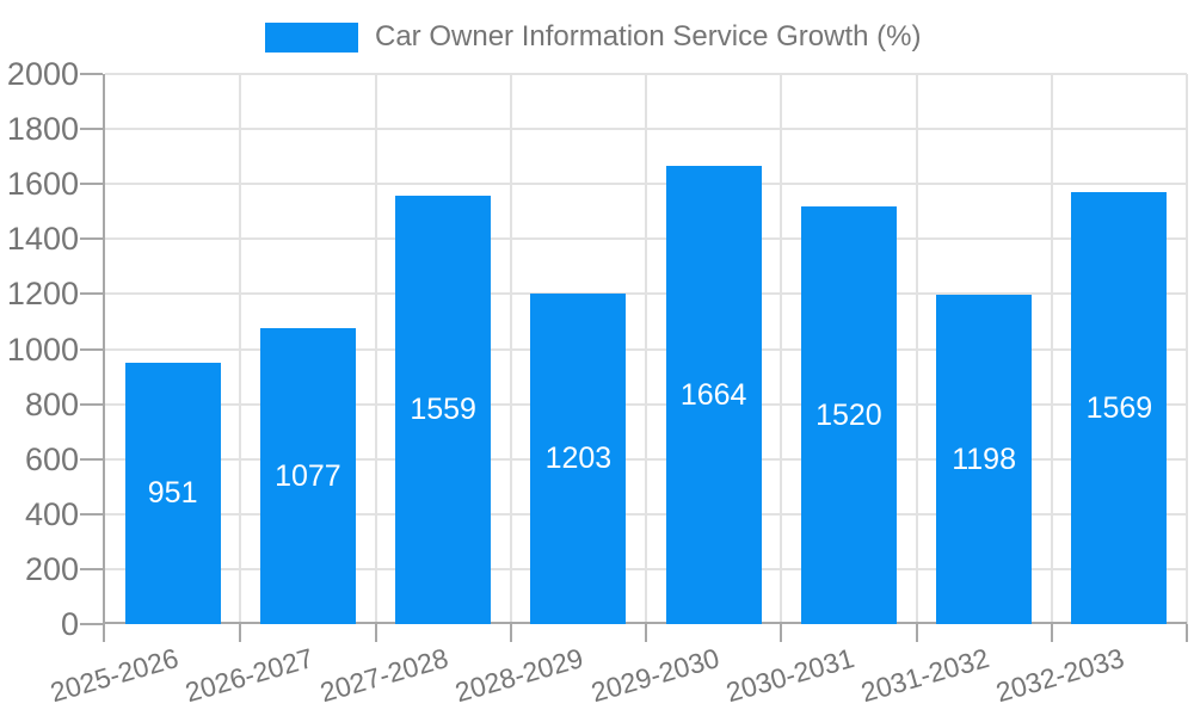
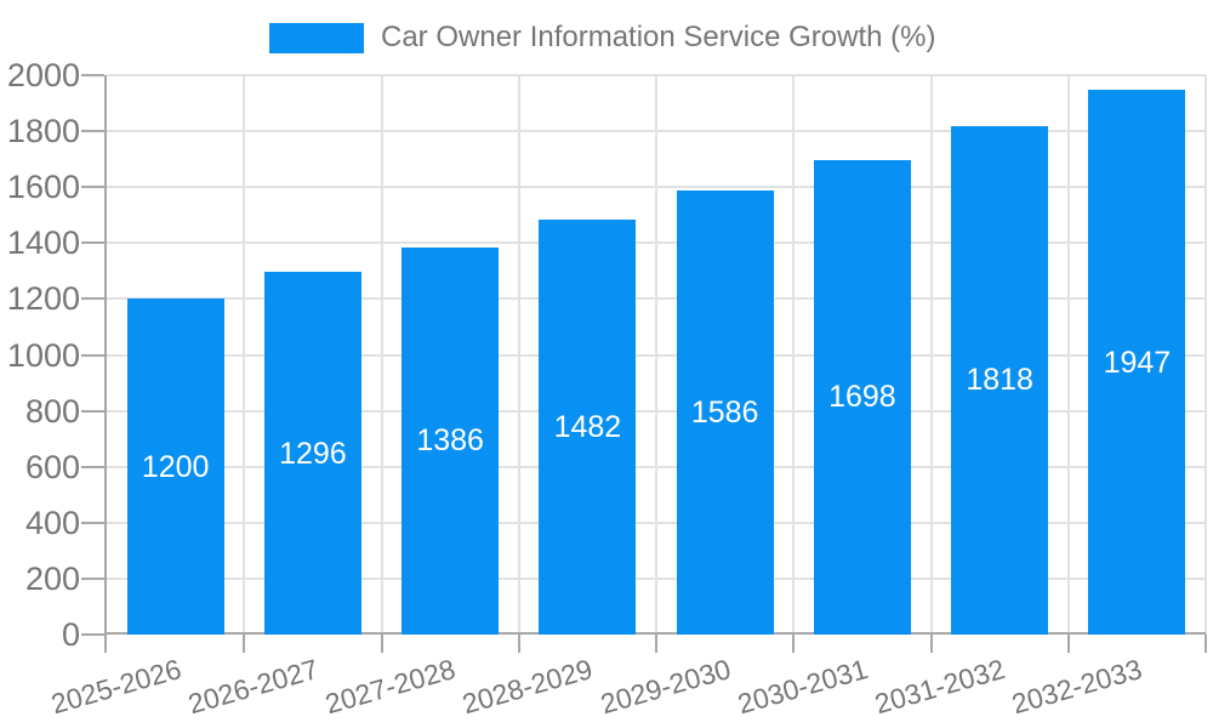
2025-2026: 951 -> 1200
2026-2027: 1077 -> 1296
2027-2028: 1559 -> 1386
2028-2029: 1203 -> 1482
2029-2030: 1664 -> 1586
2030-2031: 1520 -> 1698
2031-2032: 1198 -> 1818
2032-2033: 1569 -> 1947
